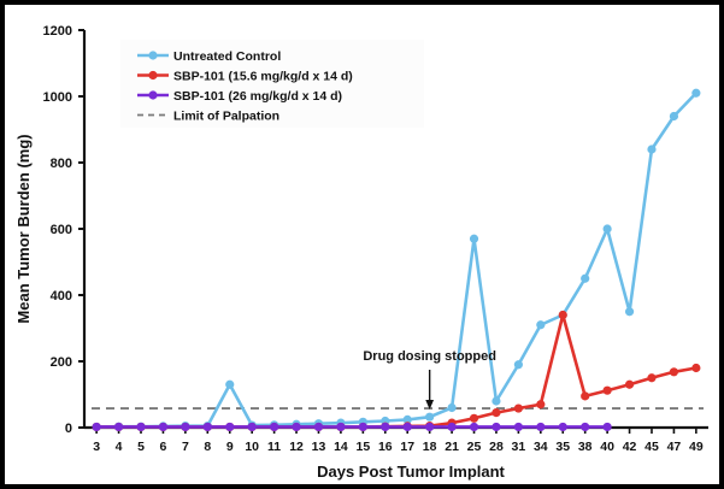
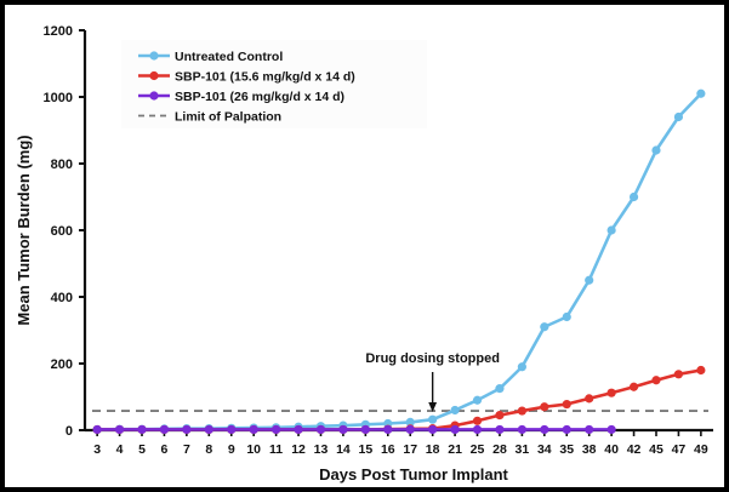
Untreated Control/9: 130 -> 10
Untreated Control/25: 570 -> 90
Untreated Control/28: 80 -> 120
SBP-101 (15.6 mg/kg/d x 14 d)/35: 340 -> 80
Untreated Control/42: 350 -> 700
